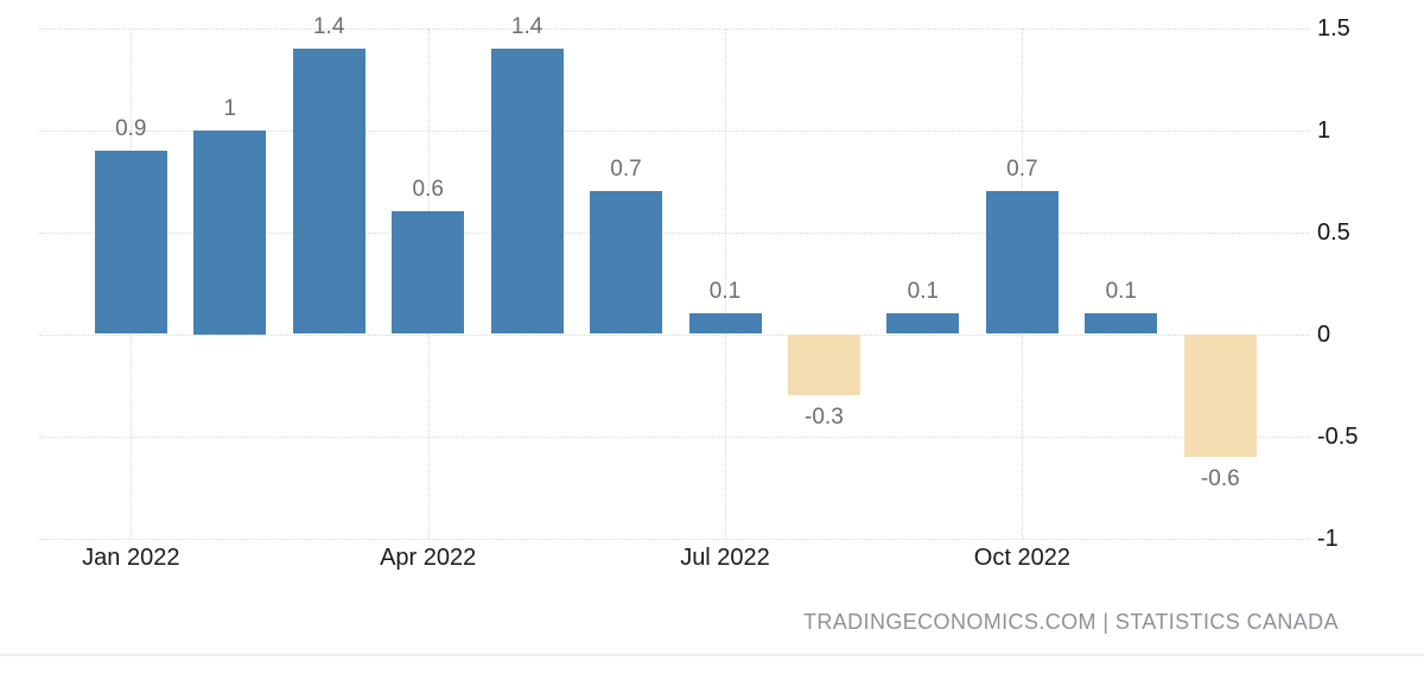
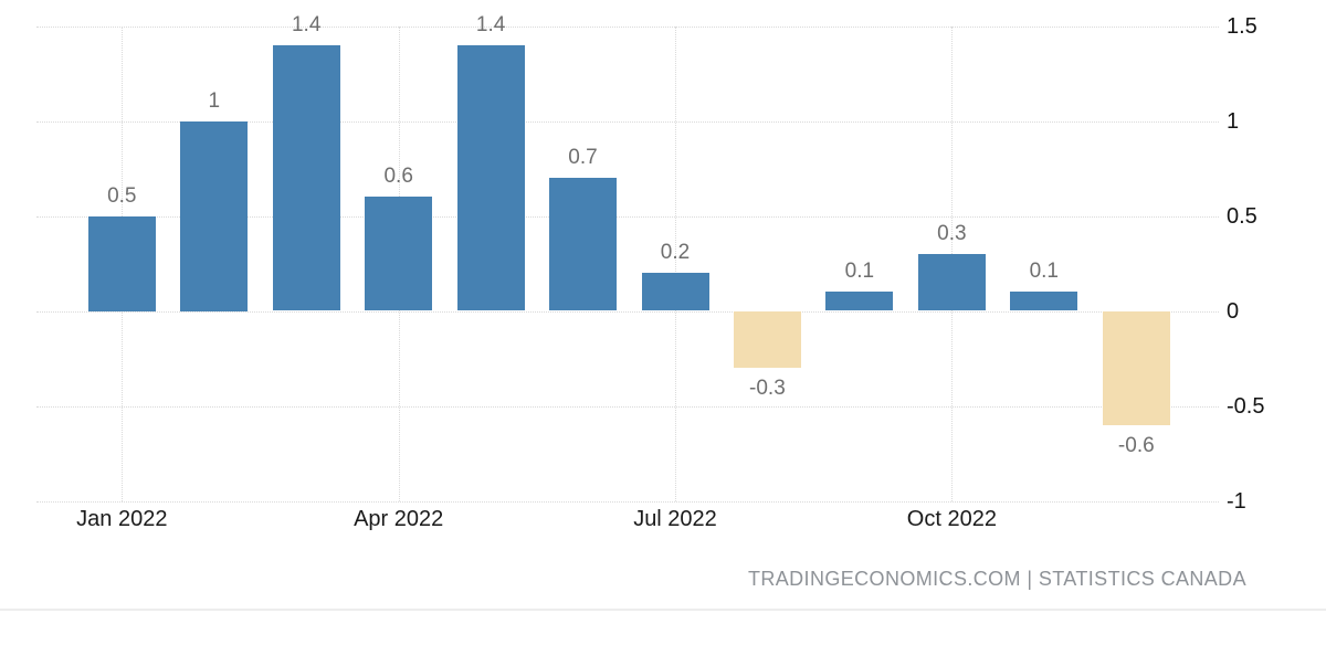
Jan 2022: 0.9 -> 0.5
Jul 2022: 0.1 -> 0.2
Oct 2022: 0.7 -> 0.3
